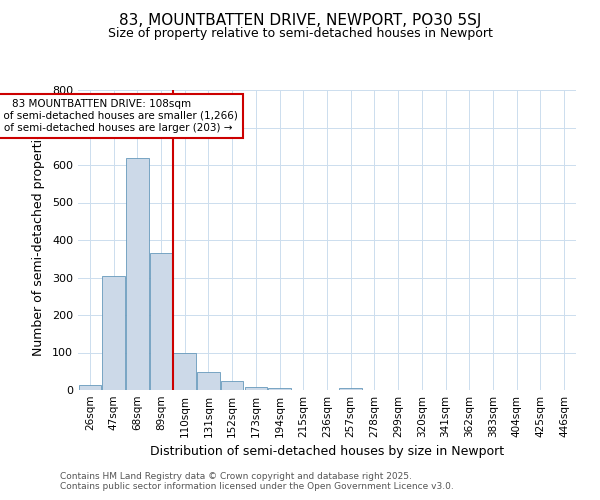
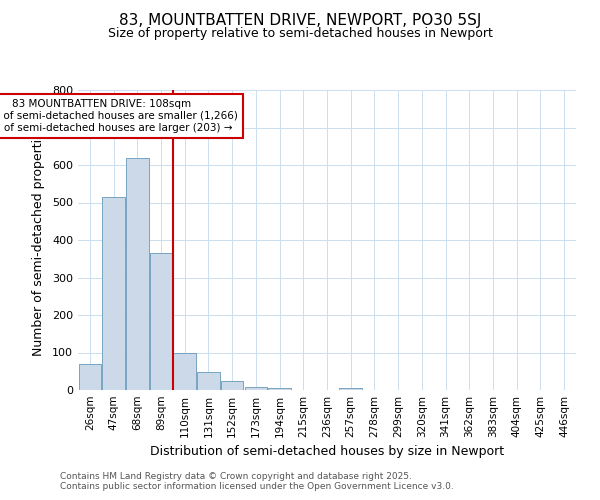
26sqm: 13 -> 70
47sqm: 303 -> 515
